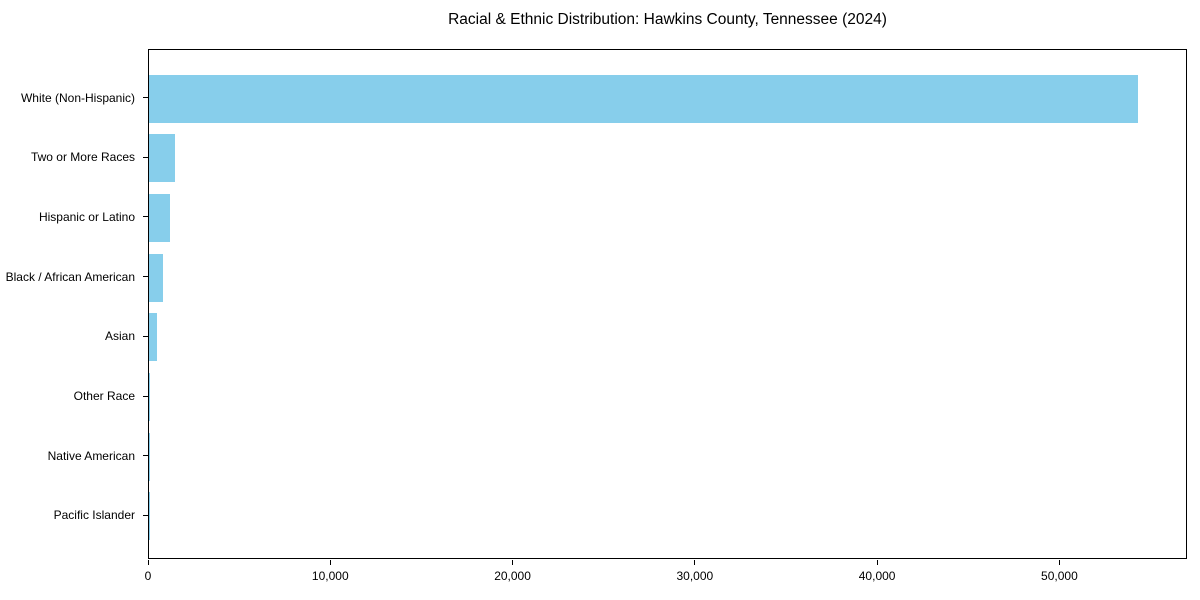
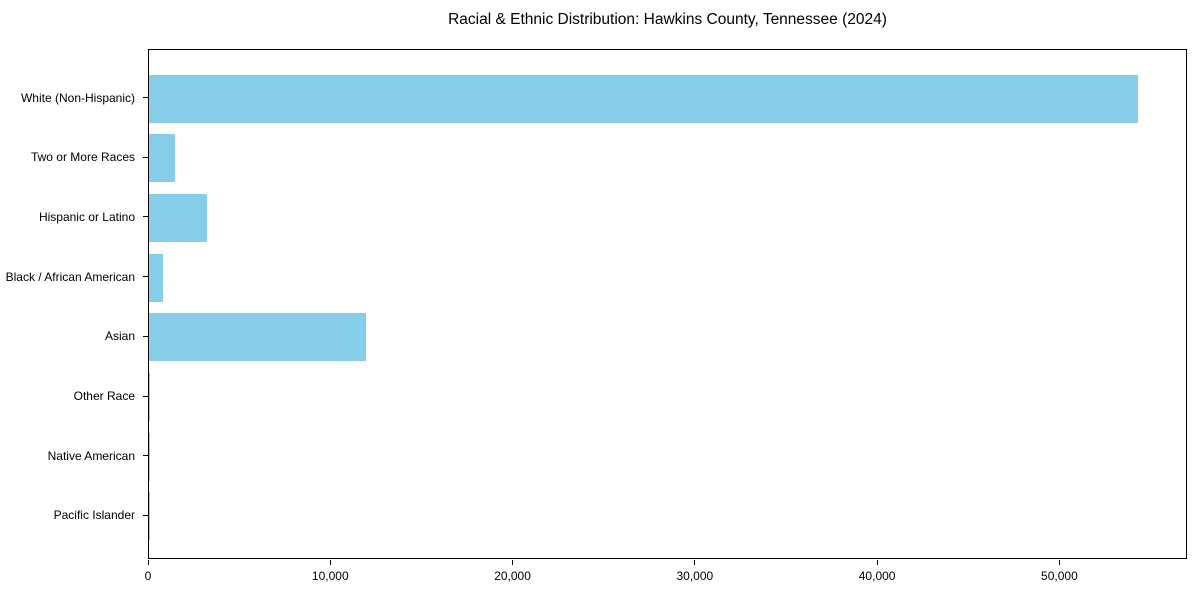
Hispanic or Latino: 1200 -> 3200
Asian: 400 -> 11900
